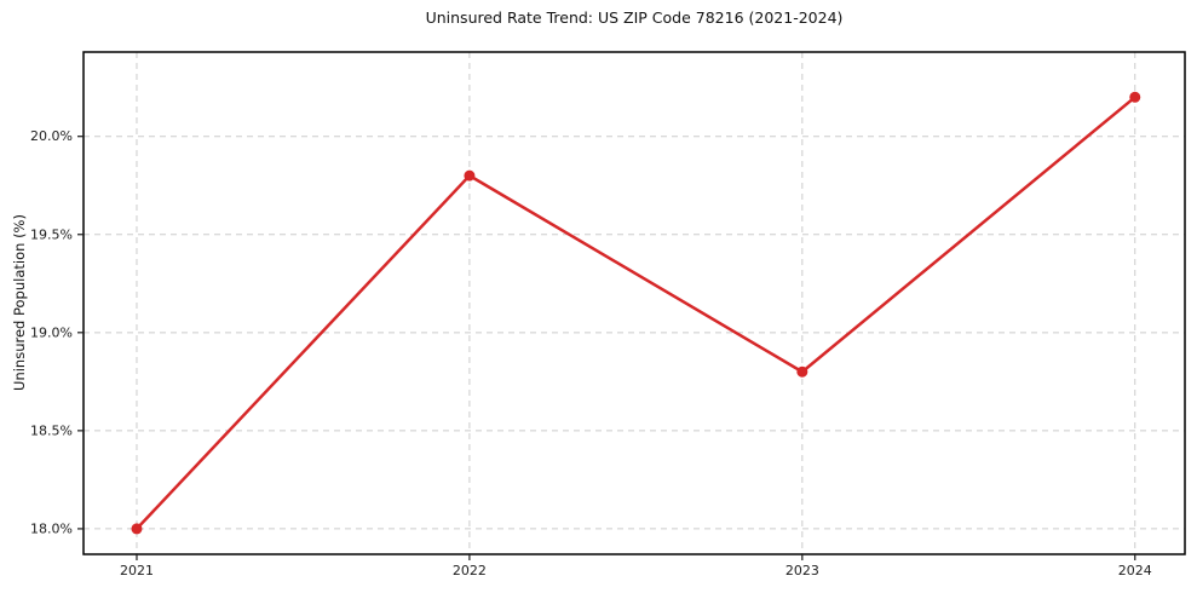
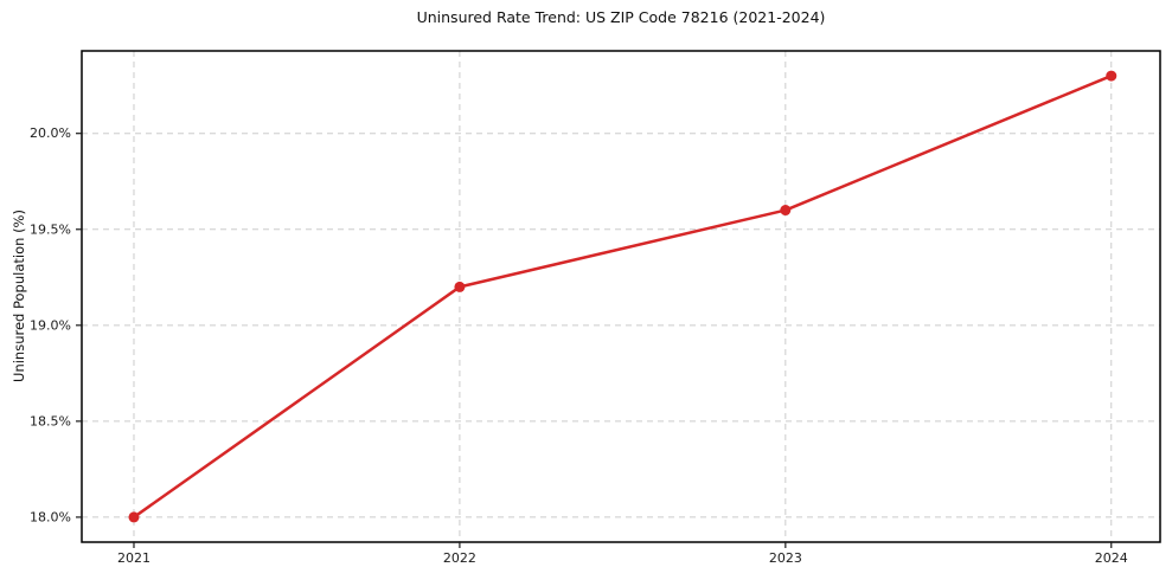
2022: 19.8% -> 19.2%
2023: 18.8% -> 19.6%
2024: 20.2% -> 20.3%
